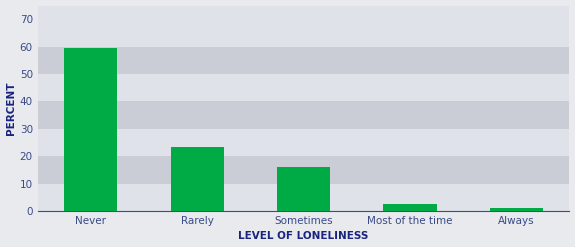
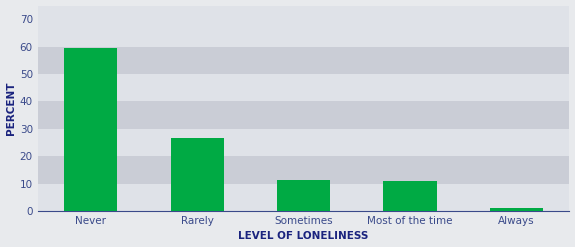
Rarely: 23.5 -> 26.5
Sometimes: 16.0 -> 11.5
Most of the time: 2.5 -> 11.0
